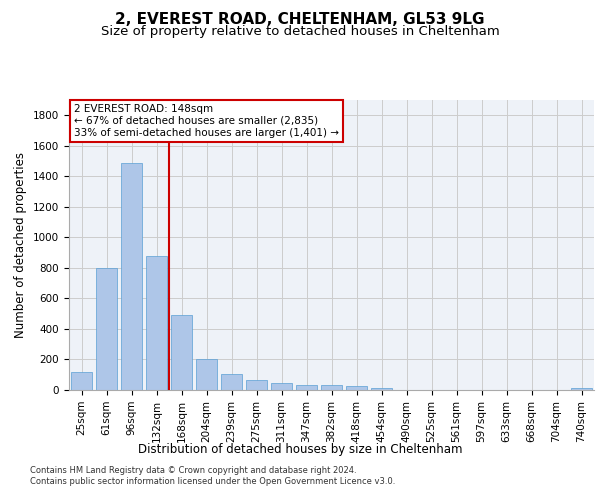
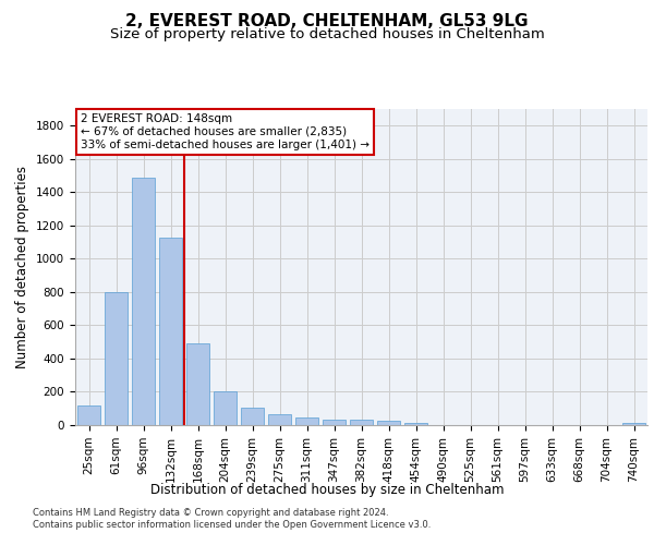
132sqm: 880 -> 1130
